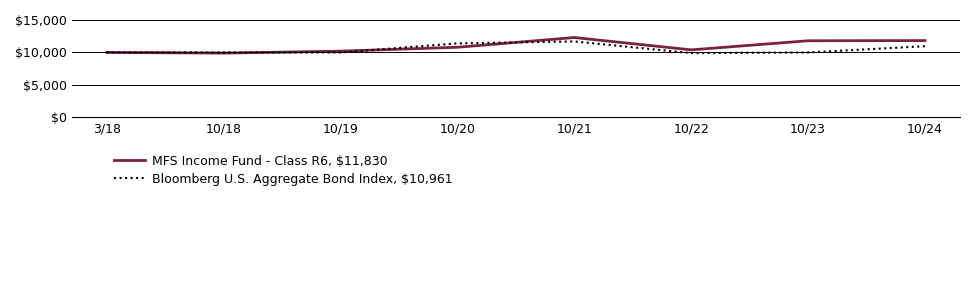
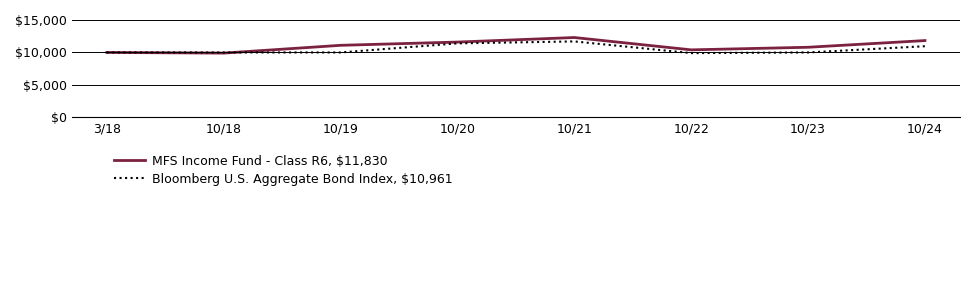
MFS Income Fund - Class R6, $11,830/10/19: $10,200 -> $11,100
MFS Income Fund - Class R6, $11,830/10/20: $10,800 -> $11,600
MFS Income Fund - Class R6, $11,830/10/23: $11,800 -> $10,800
